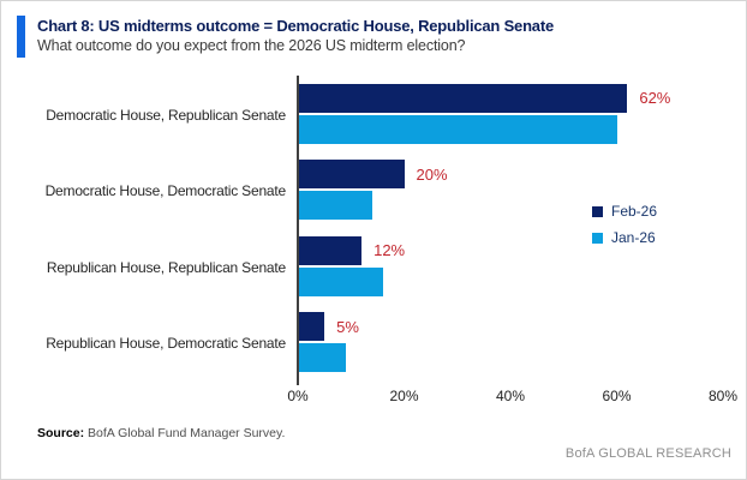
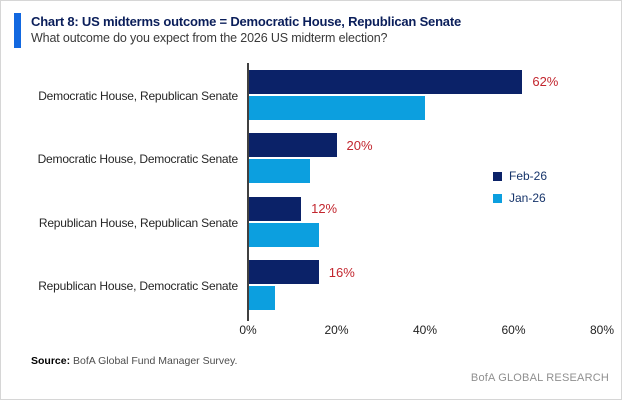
Jan-26/Democratic House, Republican Senate: 60% -> 40%
Feb-26/Republican House, Democratic Senate: 5% -> 16%
Jan-26/Republican House, Democratic Senate: 9% -> 6%
